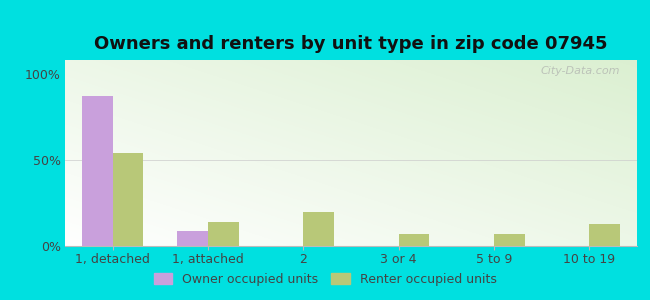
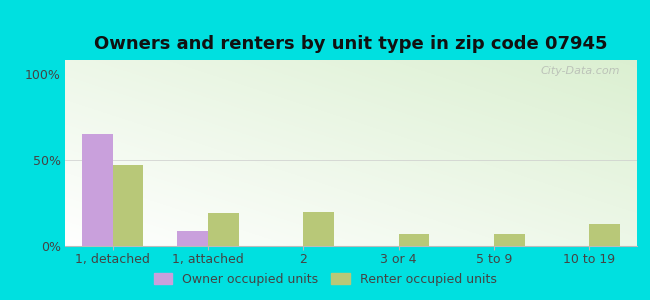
Owner occupied units/1, detached: 87% -> 65%
Renter occupied units/1, detached: 54% -> 47%
Renter occupied units/1, attached: 14% -> 19%
